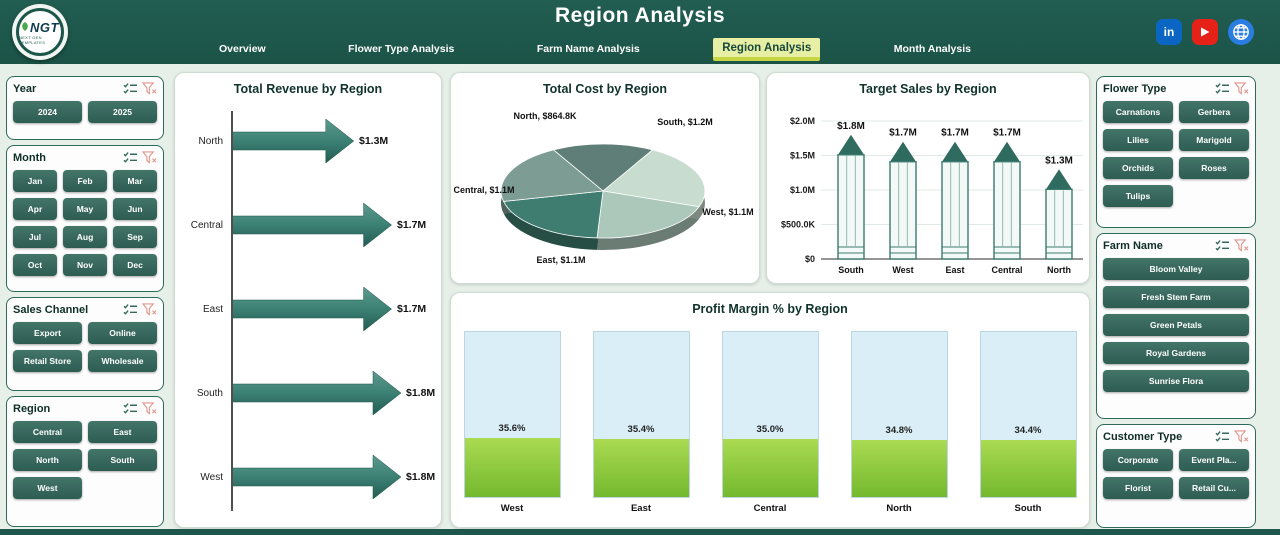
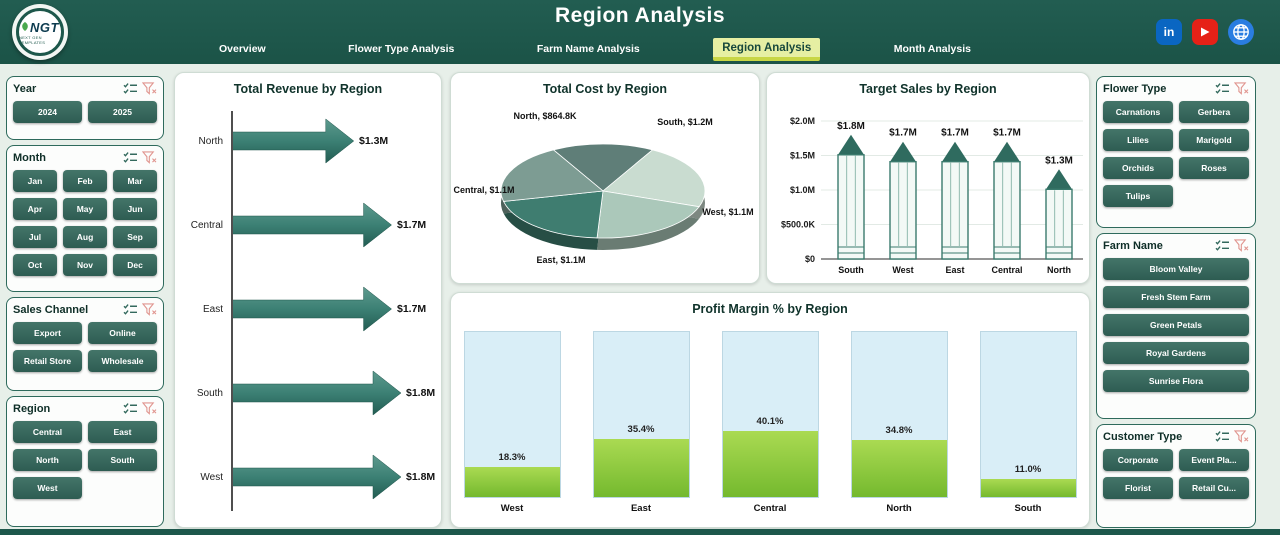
Profit Margin % by Region/West: 35.6% -> 18.3%
Profit Margin % by Region/Central: 35.0% -> 40.1%
Profit Margin % by Region/South: 34.4% -> 11.0%
